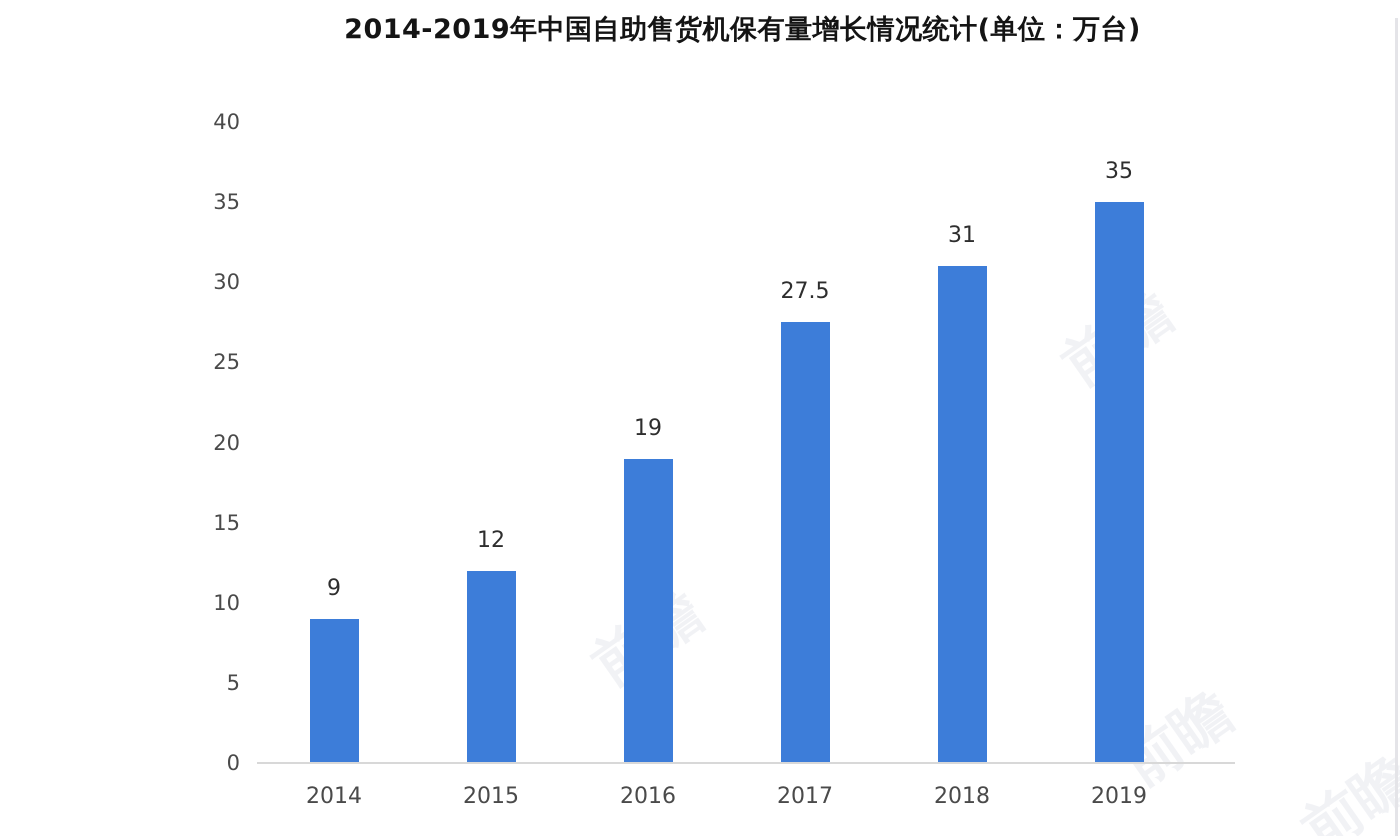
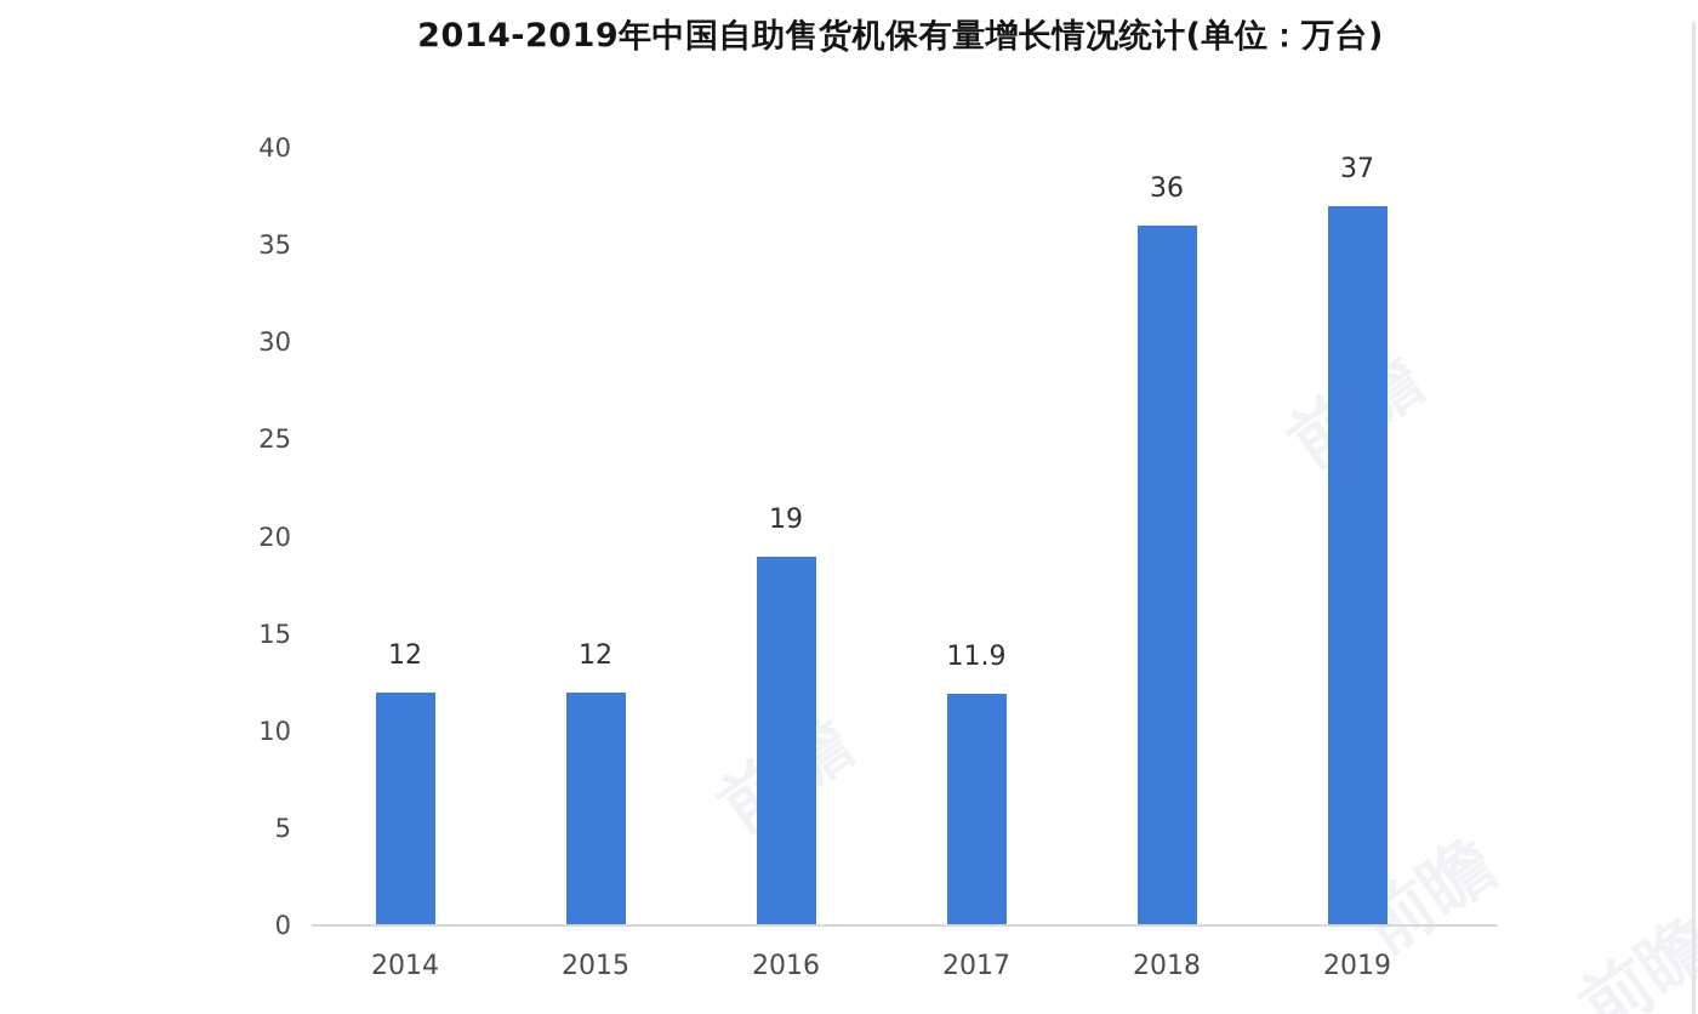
2014: 9 -> 12
2017: 27.5 -> 11.9
2018: 31 -> 36
2019: 35 -> 37
